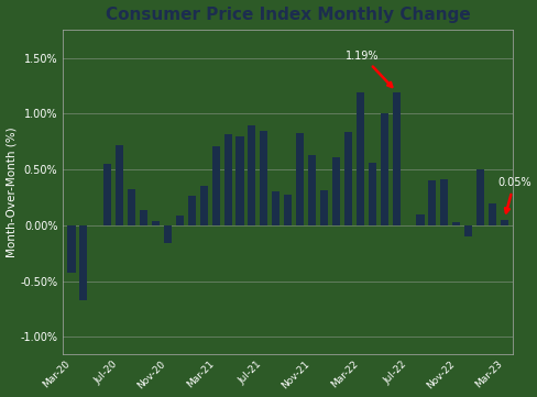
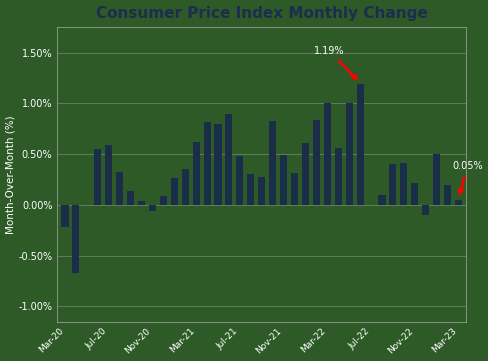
Mar-20: -0.42% -> -0.22%
Jul-20: 0.72% -> 0.59%
Nov-20: -0.16% -> -0.06%
Mar-21: 0.71% -> 0.62%
Jul-21: 0.85% -> 0.48%
Nov-21: 0.63% -> 0.49%
Mar-22: 1.19% -> 1.00%
Nov-22: 0.03% -> 0.22%
